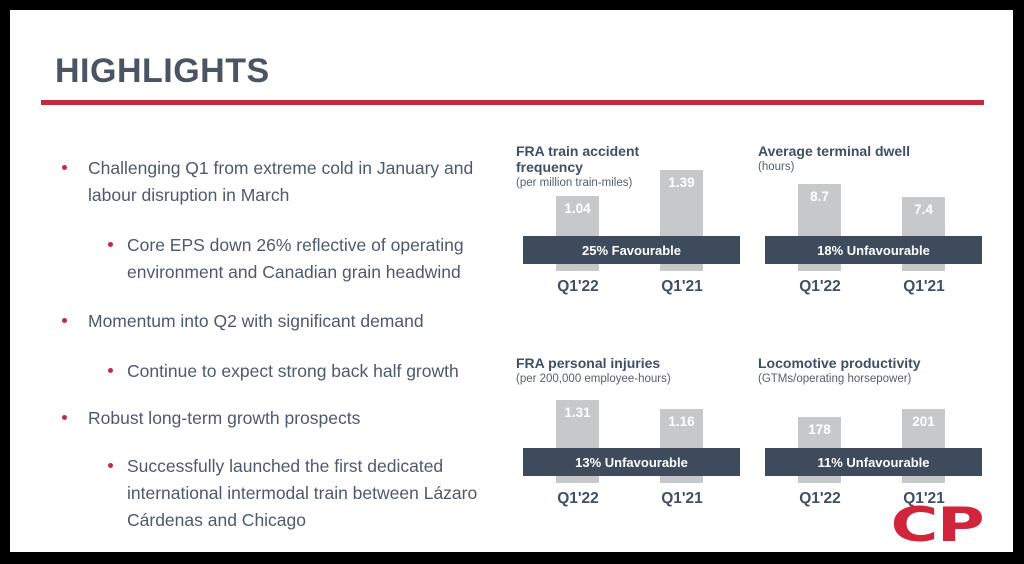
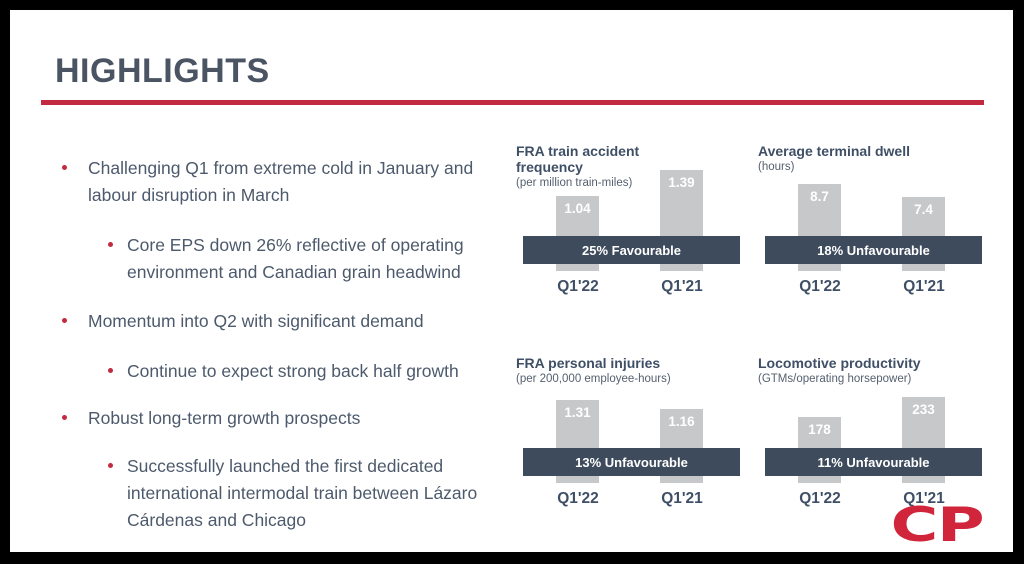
Locomotive productivity/Q1'21: 201 -> 233
